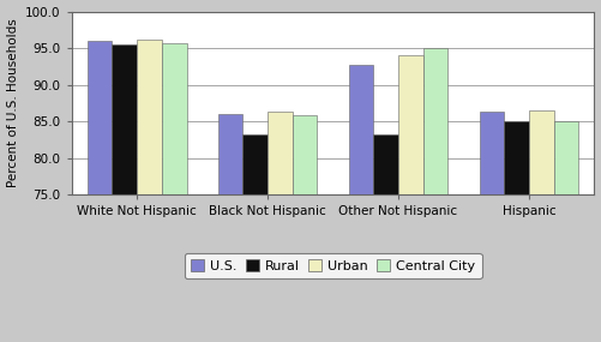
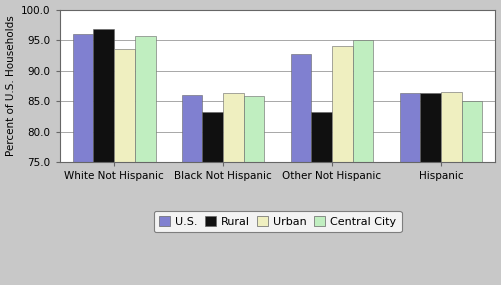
Rural/White Not Hispanic: 95.5 -> 96.8
Urban/White Not Hispanic: 96.1 -> 93.6
Rural/Hispanic: 85.0 -> 86.4
